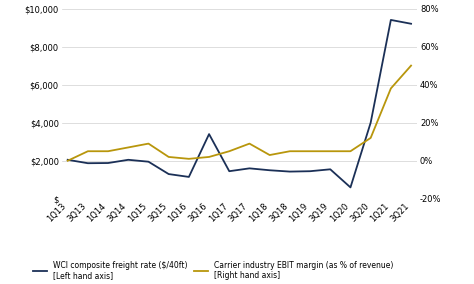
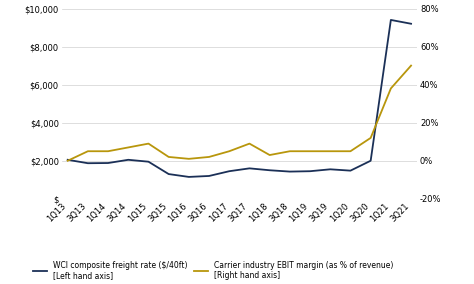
WCI composite freight rate ($/40ft) [Left hand axis]/3Q16: $3,400 -> $1,200
WCI composite freight rate ($/40ft) [Left hand axis]/1Q20: $600 -> $1,500
WCI composite freight rate ($/40ft) [Left hand axis]/3Q20: $4,000 -> $2,000
